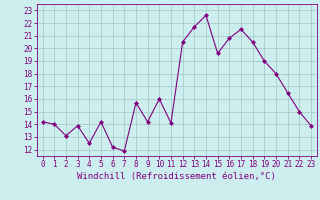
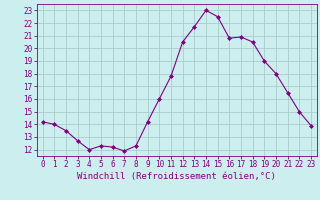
2: 13.1 -> 13.5
3: 13.9 -> 12.7
4: 12.5 -> 12.0
5: 14.2 -> 12.3
8: 15.7 -> 12.3
11: 14.1 -> 17.8
14: 22.6 -> 23.0
15: 19.6 -> 22.5
17: 21.5 -> 20.9
